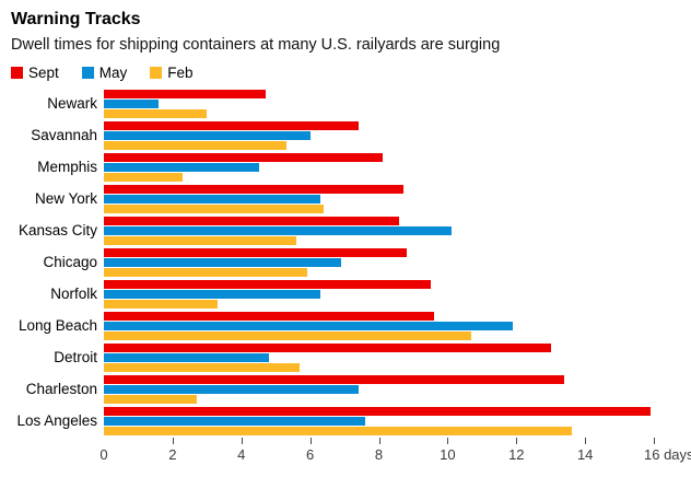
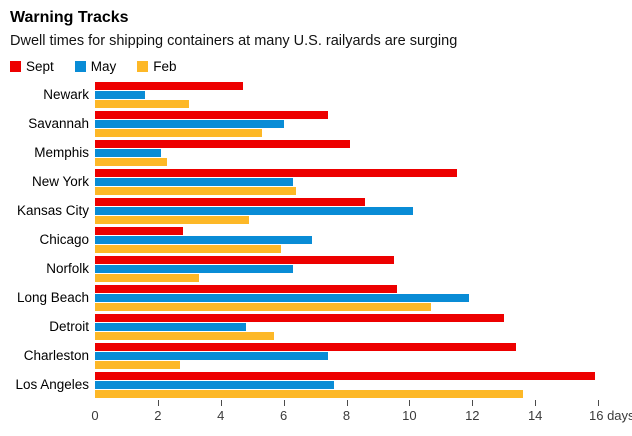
May/Memphis: 4.5 -> 2.1
Sept/New York: 8.7 -> 11.5
Feb/Kansas City: 5.6 -> 4.9
Sept/Chicago: 8.8 -> 2.8
